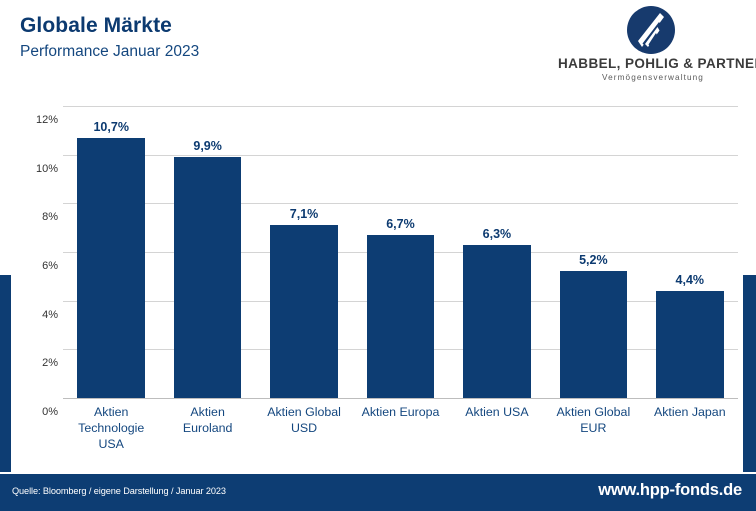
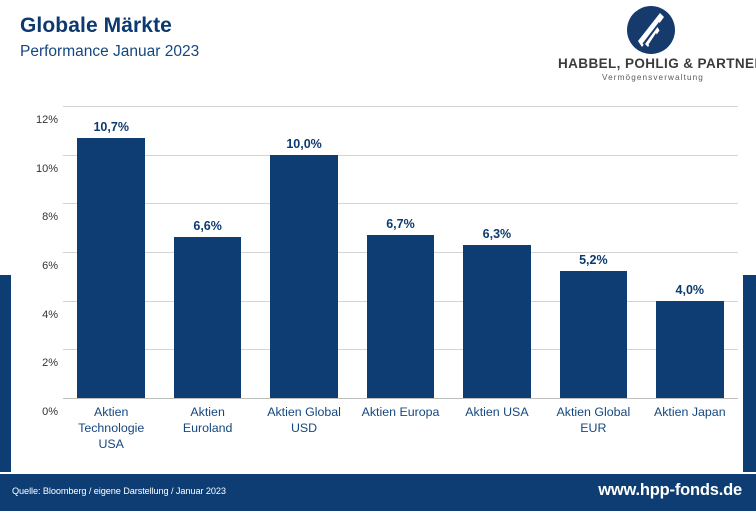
Aktien Euroland: 9,9% -> 6,6%
Aktien Global USD: 7,1% -> 10,0%
Aktien Japan: 4,4% -> 4,0%
